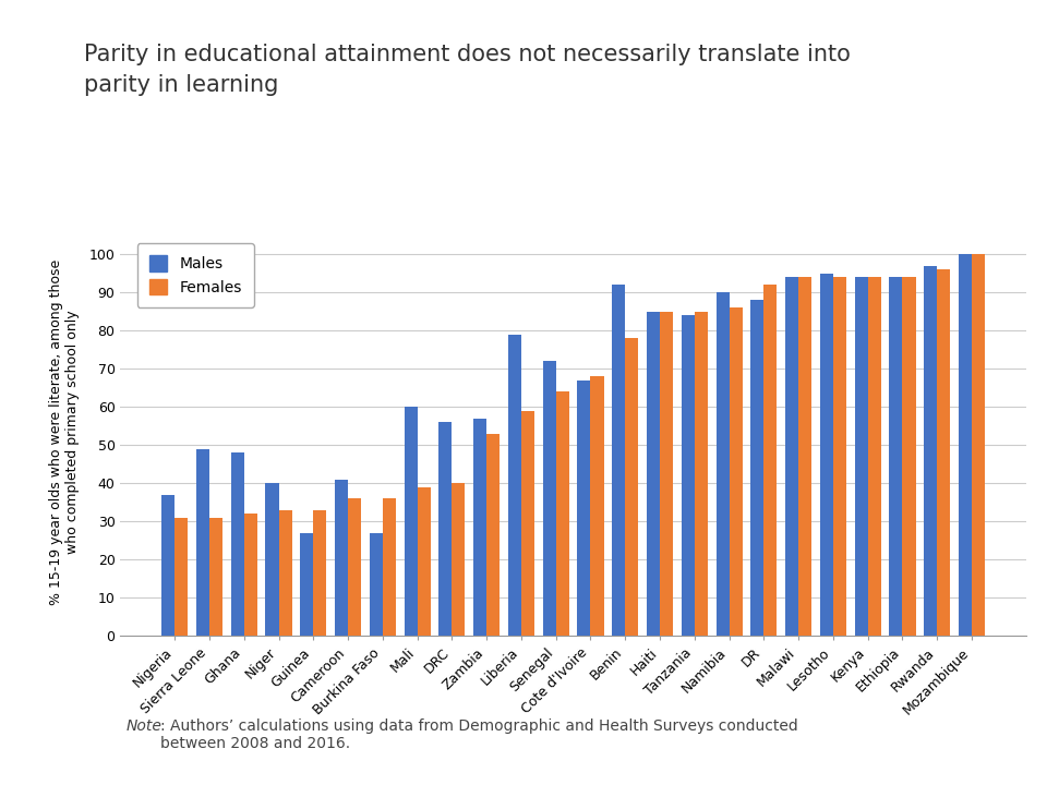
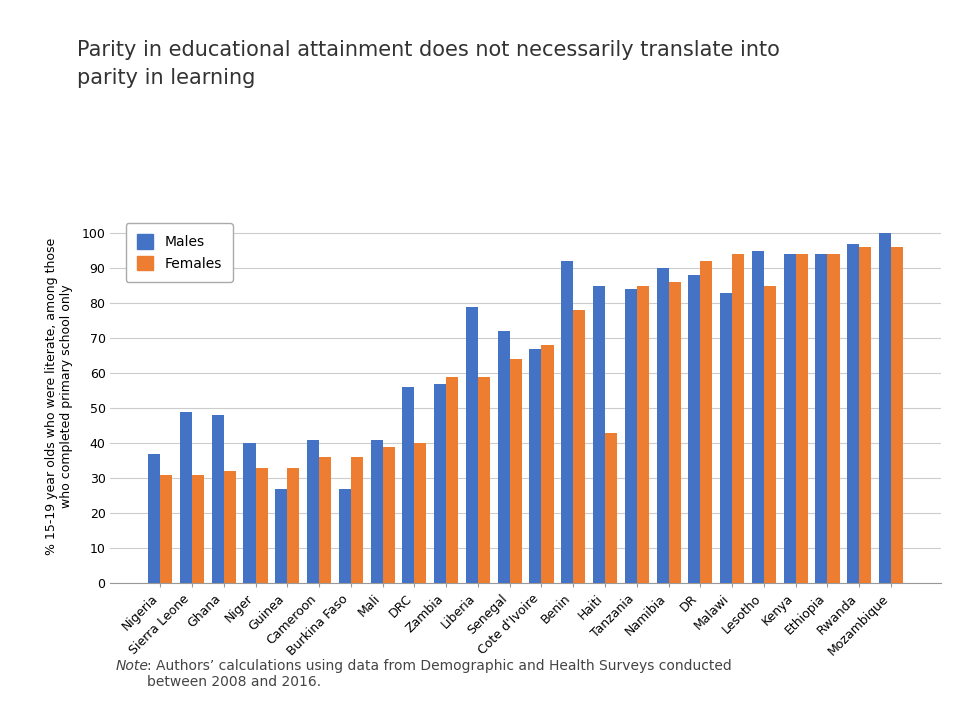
Males/Mali: 60 -> 41
Females/Zambia: 53 -> 59
Females/Haiti: 85 -> 43
Males/Malawi: 94 -> 83
Females/Lesotho: 94 -> 85
Females/Mozambique: 100 -> 96
